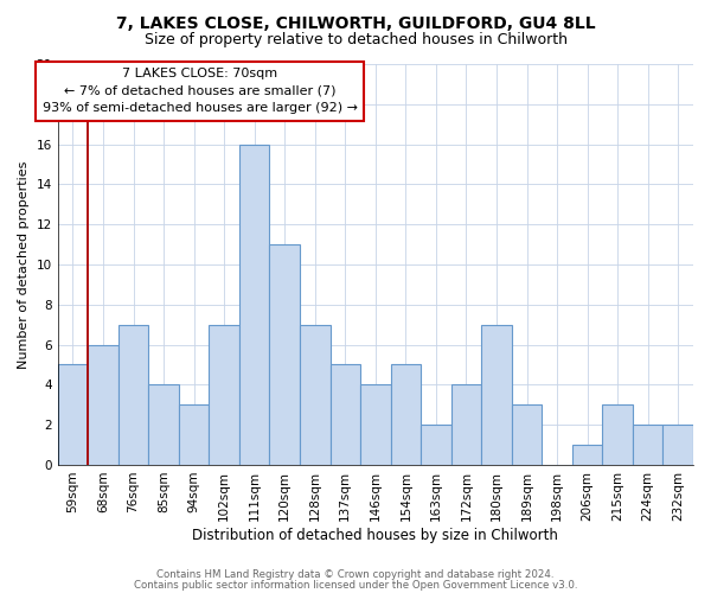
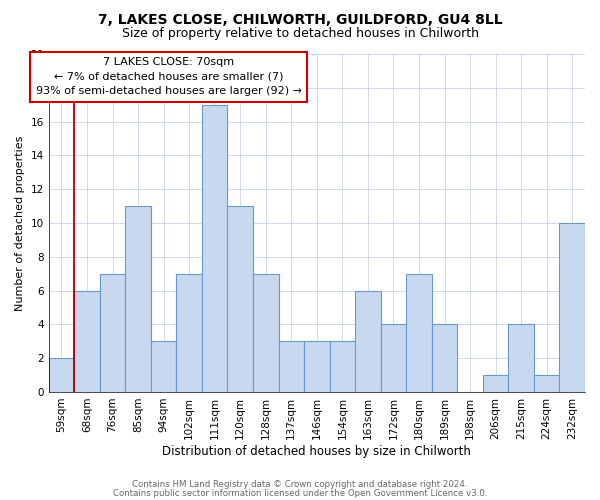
59sqm: 5 -> 2
85sqm: 4 -> 11
111sqm: 16 -> 17
137sqm: 5 -> 3
146sqm: 4 -> 3
154sqm: 5 -> 3
163sqm: 2 -> 6
189sqm: 3 -> 4
215sqm: 3 -> 4
224sqm: 2 -> 1
232sqm: 2 -> 10
